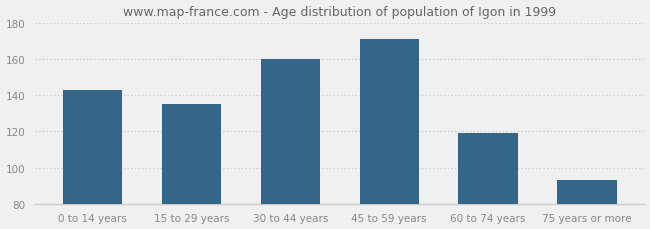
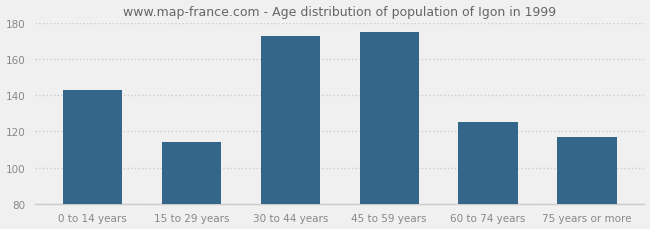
15 to 29 years: 135 -> 114
30 to 44 years: 160 -> 173
45 to 59 years: 171 -> 175
60 to 74 years: 119 -> 125
75 years or more: 93 -> 117
